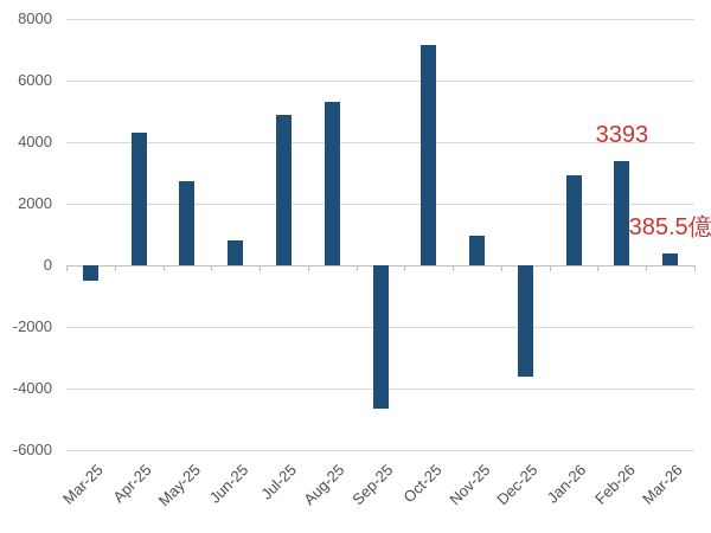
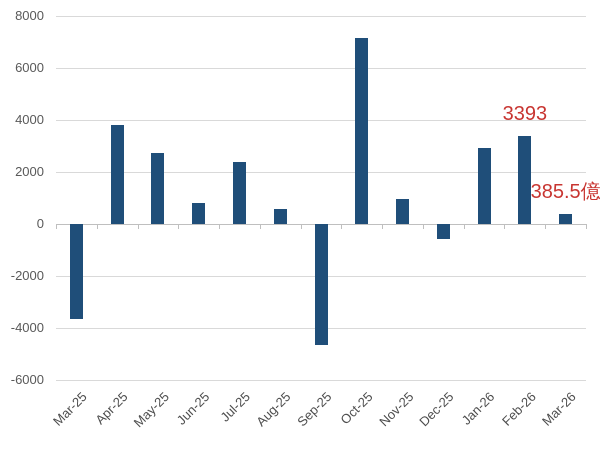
Mar-25: -500 -> -3700
Apr-25: 4300 -> 3800
Jul-25: 4900 -> 2400
Aug-25: 5300 -> 600
Dec-25: -3600 -> -600
